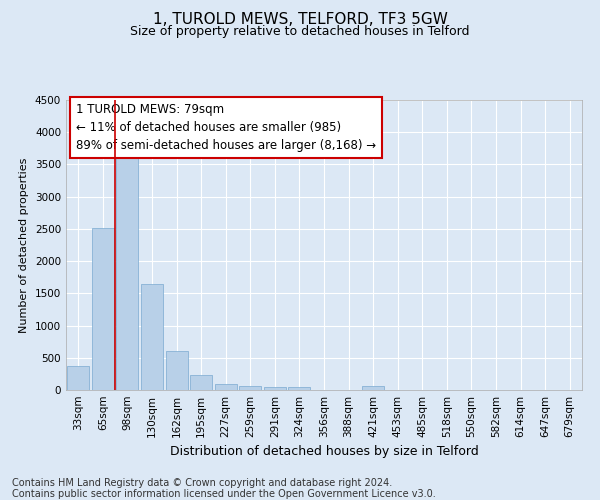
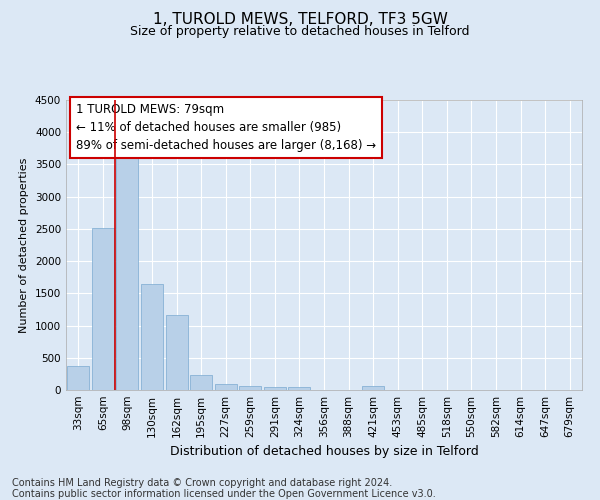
162sqm: 600 -> 1160
